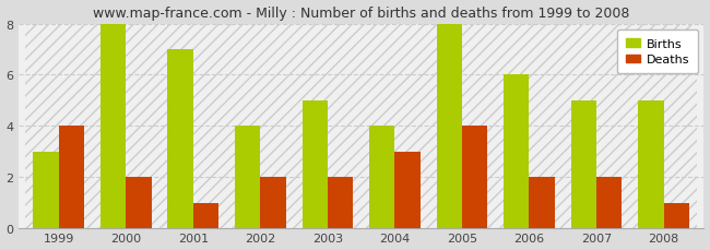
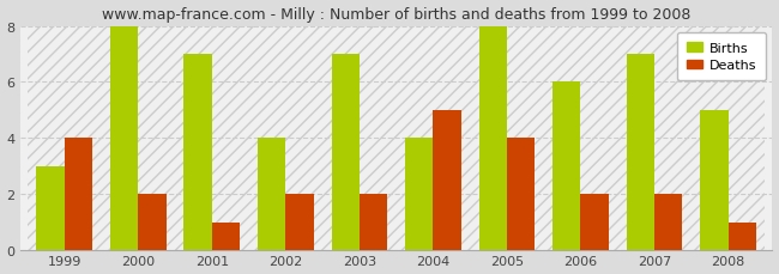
Births/2003: 5 -> 7
Deaths/2004: 3 -> 5
Births/2007: 5 -> 7
